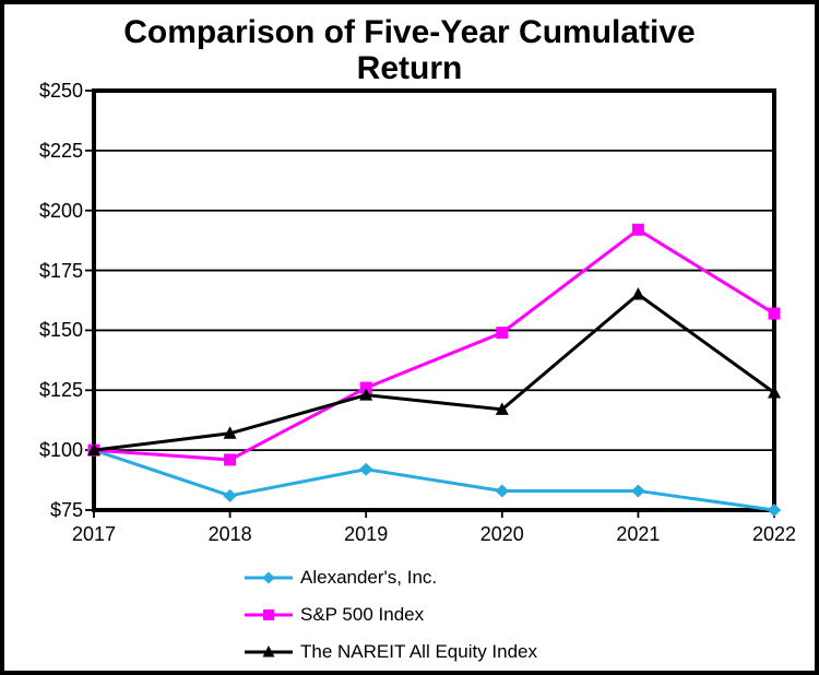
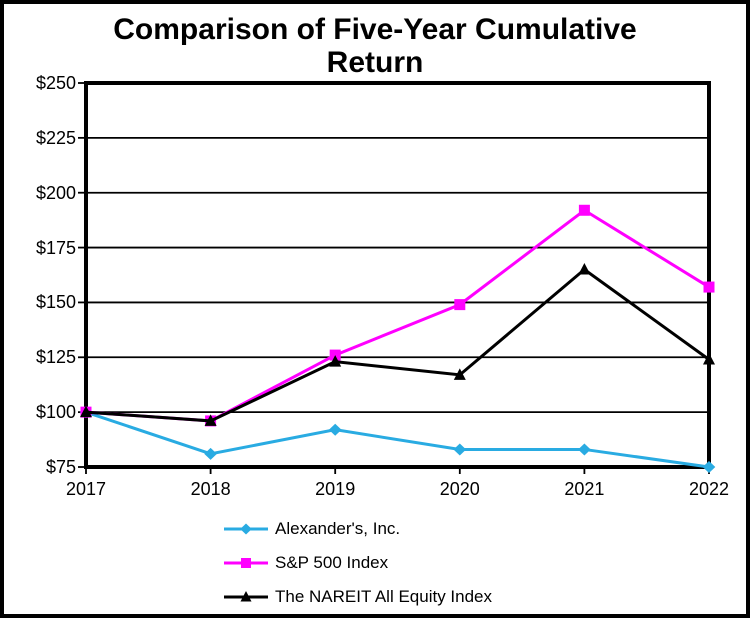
The NAREIT All Equity Index/2018: $107 -> $96
